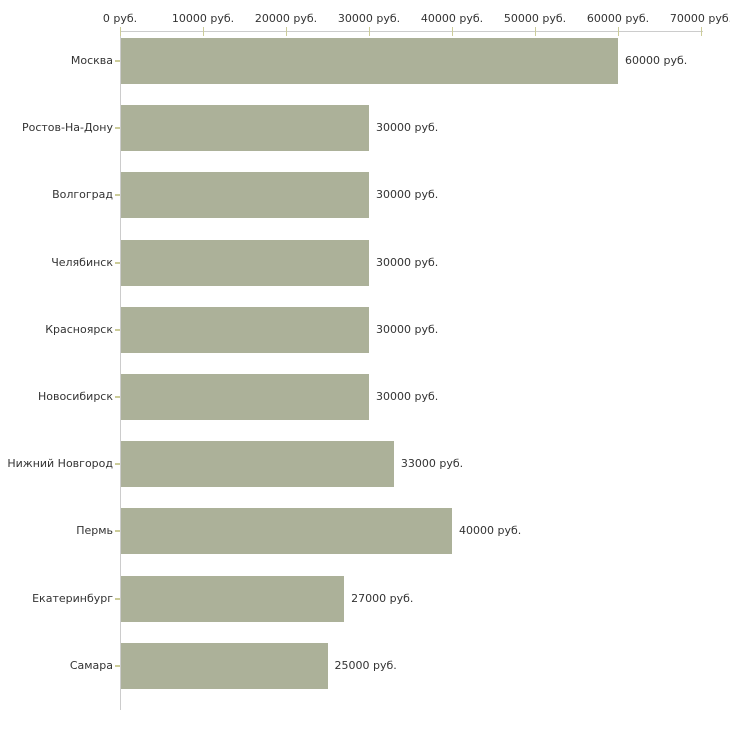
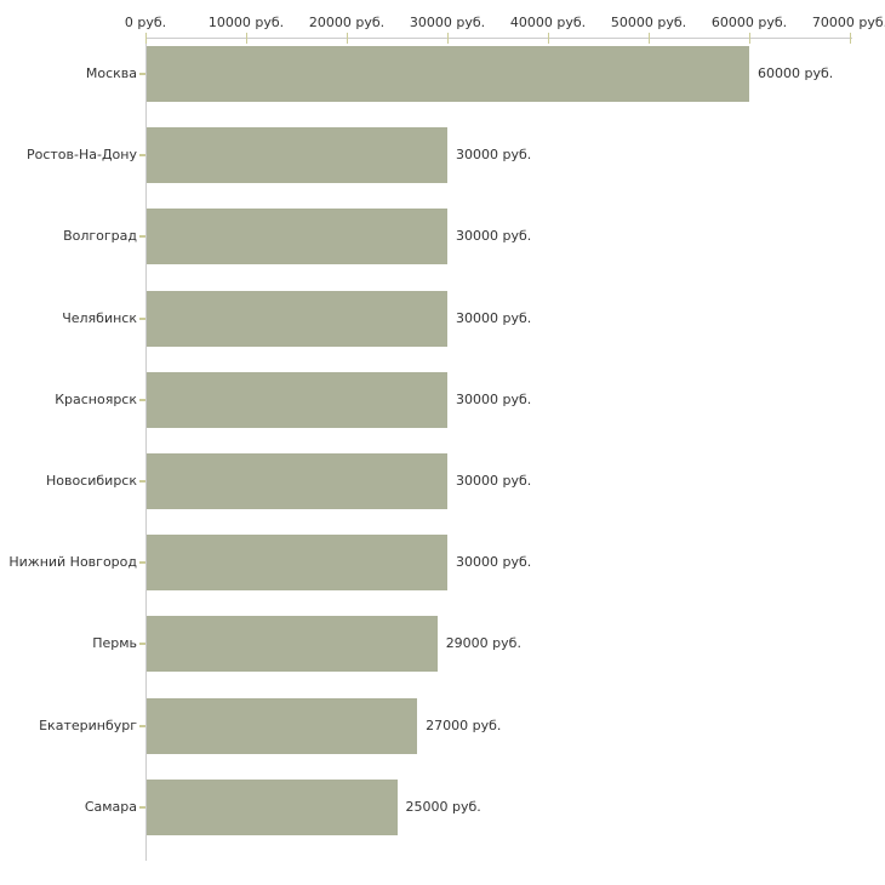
Нижний Новгород: 33000 -> 30000
Пермь: 40000 -> 29000
